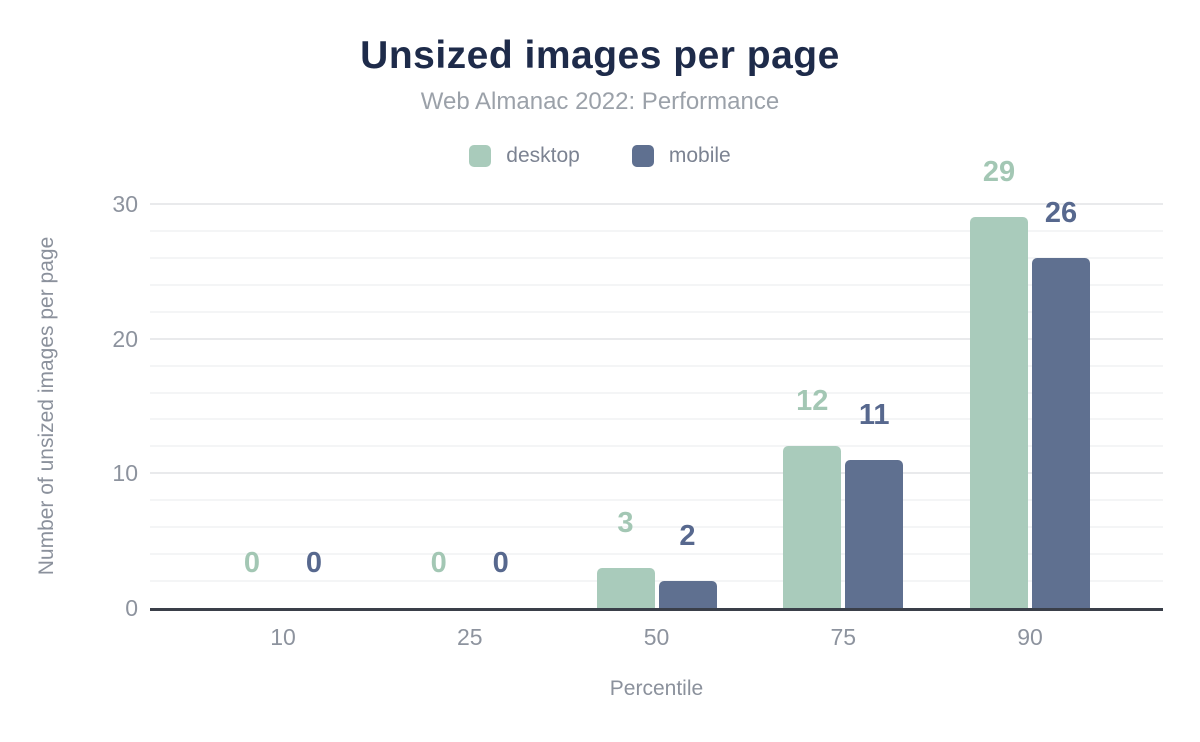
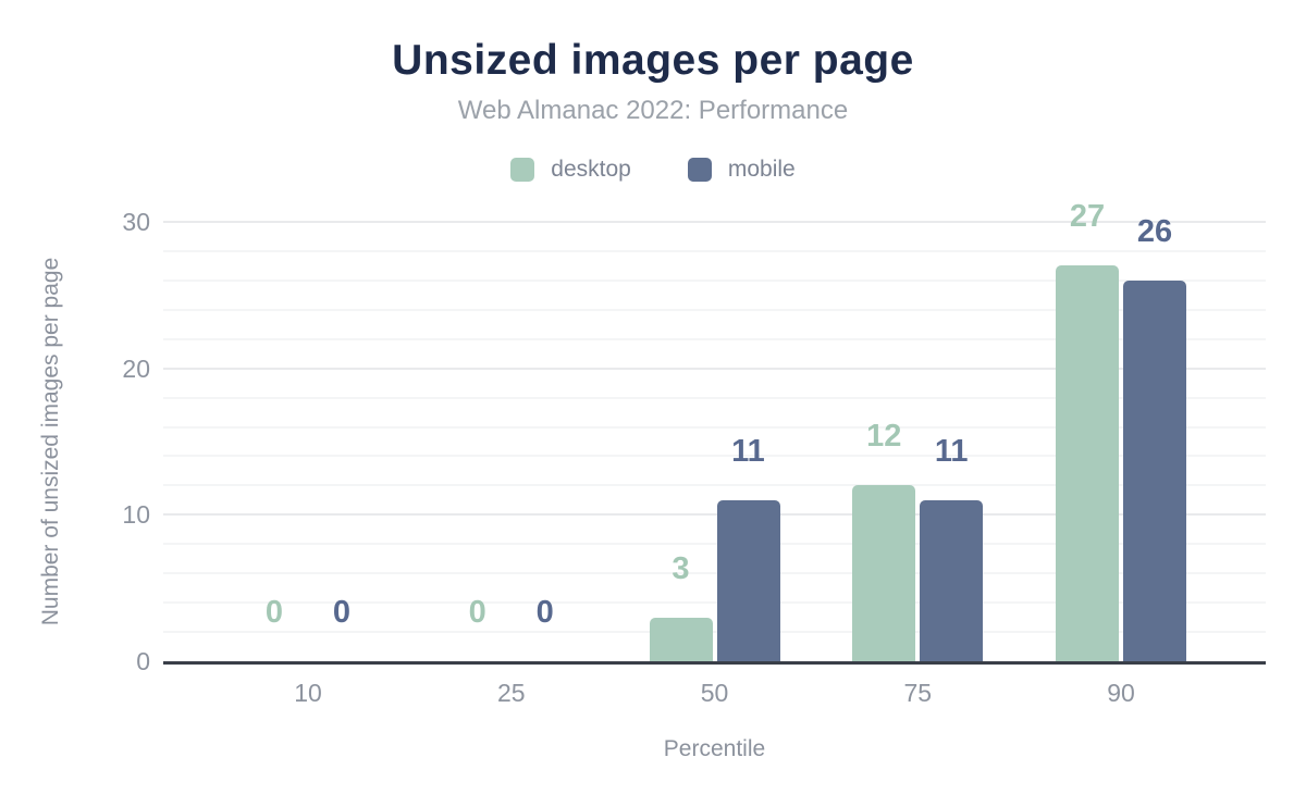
mobile/50: 2 -> 11
desktop/90: 29 -> 27
